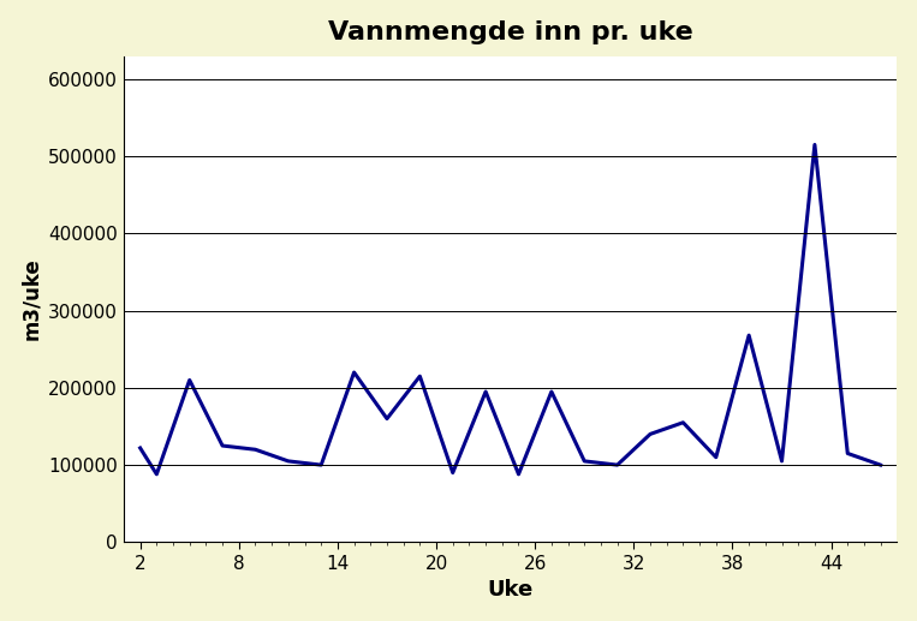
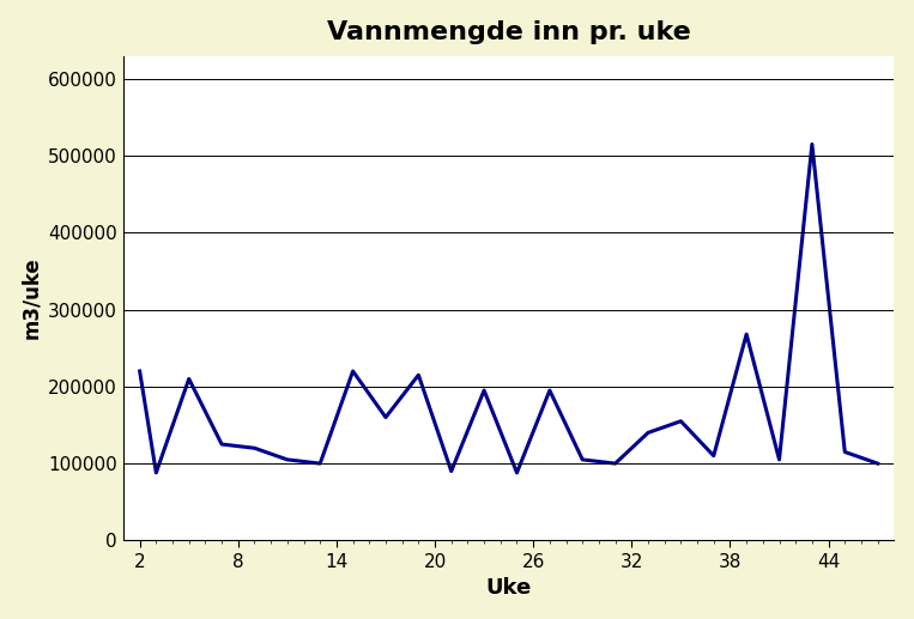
2: 122000 -> 220000
